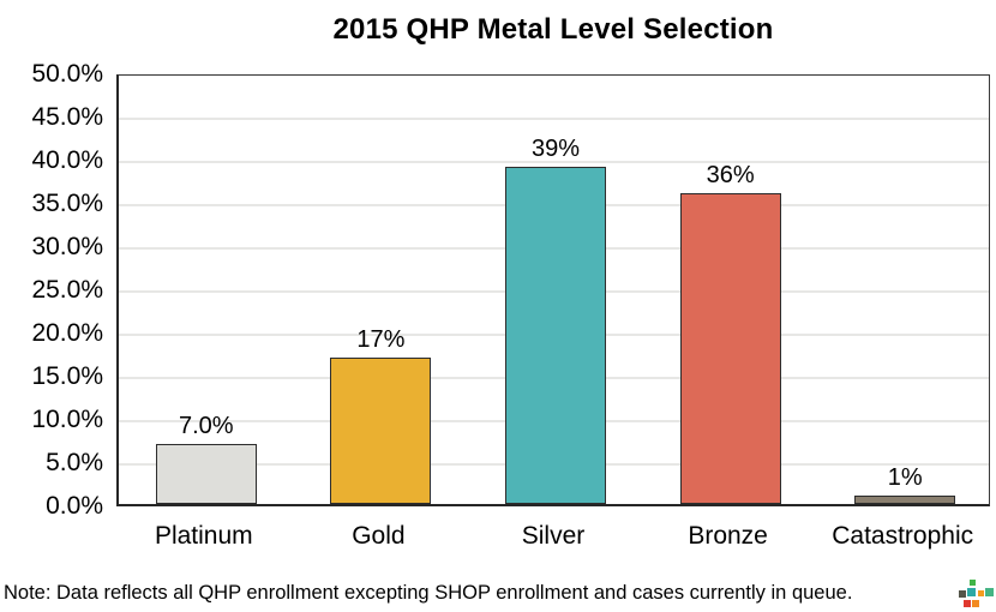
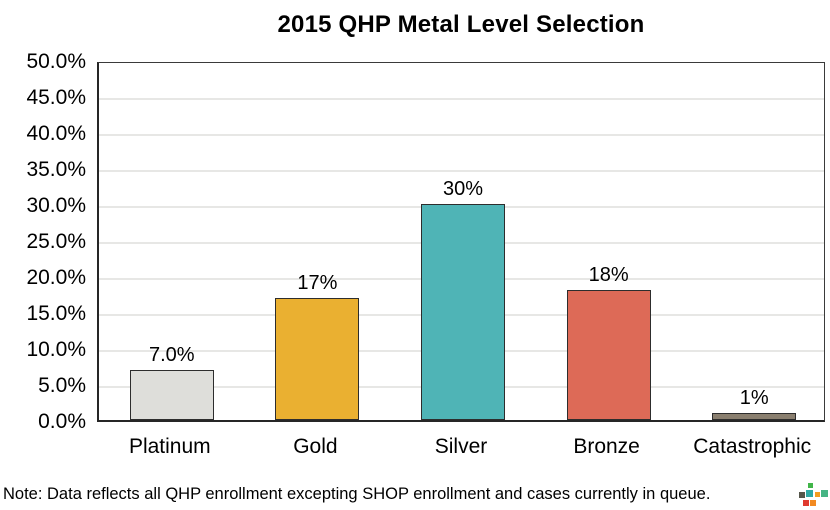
Silver: 39% -> 30%
Bronze: 36% -> 18%
